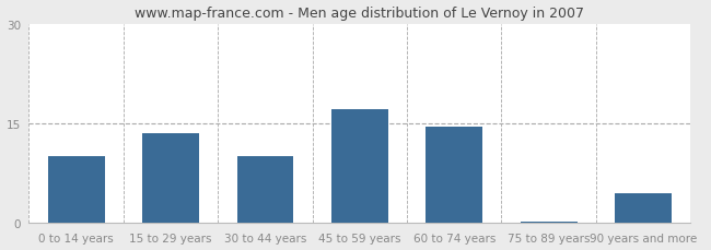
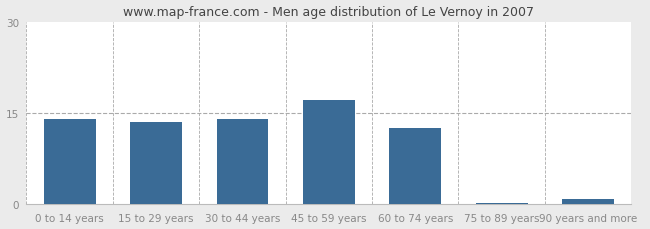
0 to 14 years: 10.0 -> 14.0
30 to 44 years: 10.0 -> 14.0
60 to 74 years: 14.4 -> 12.5
90 years and more: 4.4 -> 0.7
